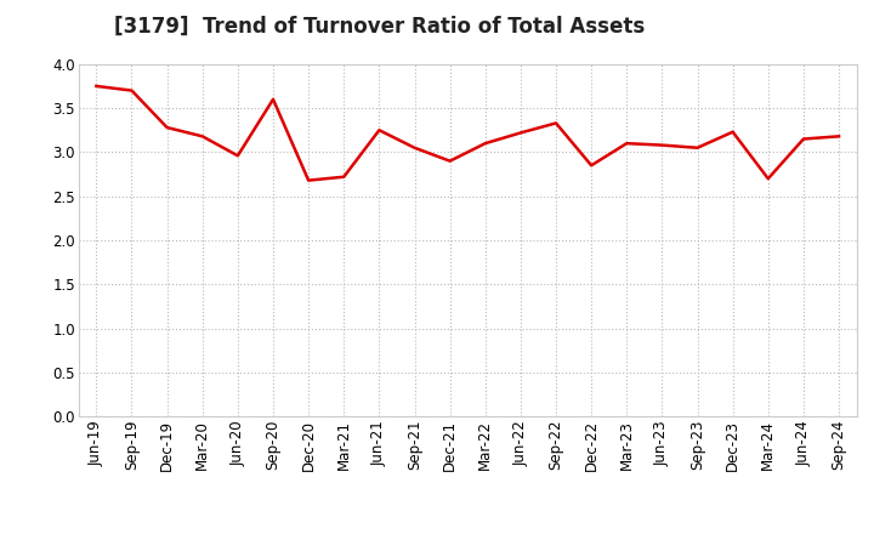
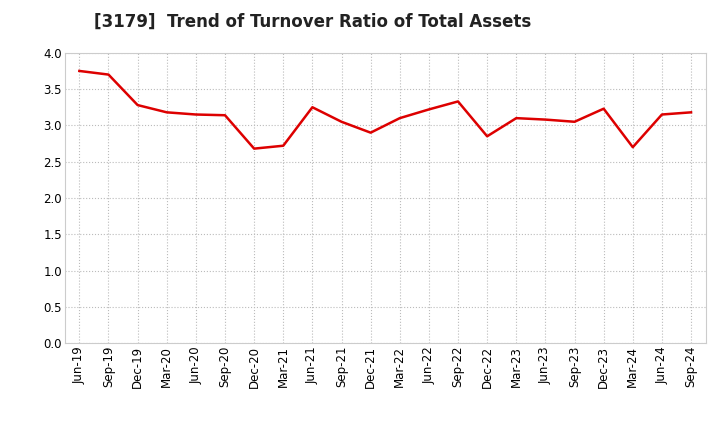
Jun-20: 2.96 -> 3.15
Sep-20: 3.60 -> 3.14
